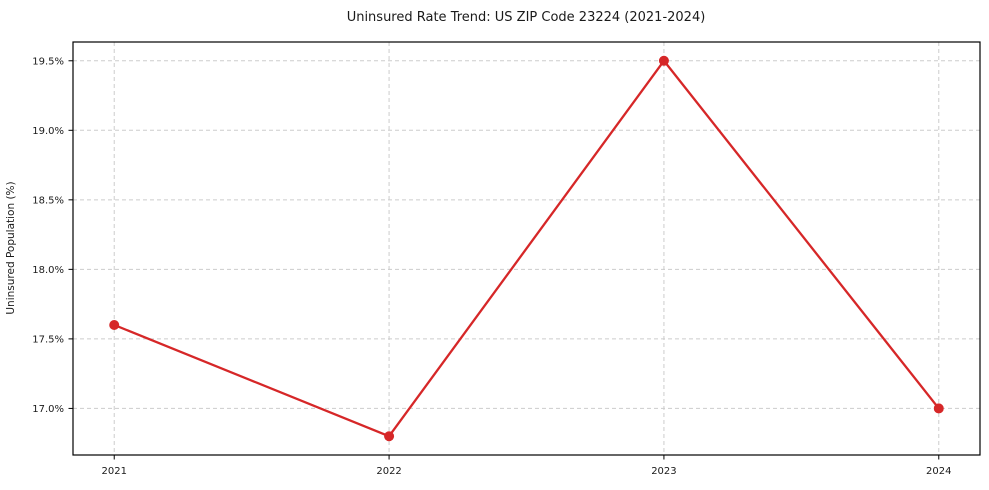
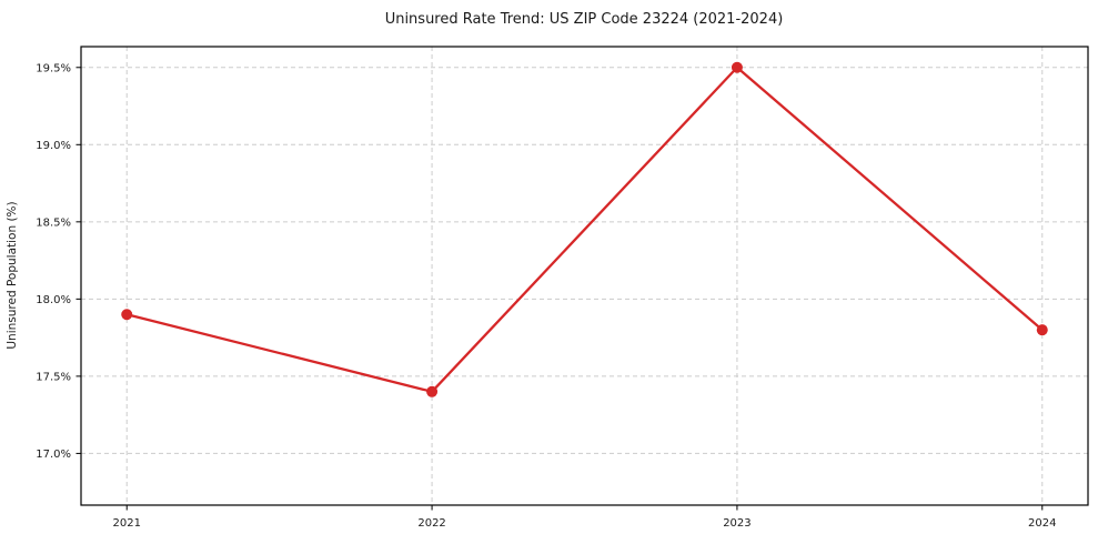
2021: 17.6% -> 17.9%
2022: 16.8% -> 17.4%
2024: 17.0% -> 17.8%
